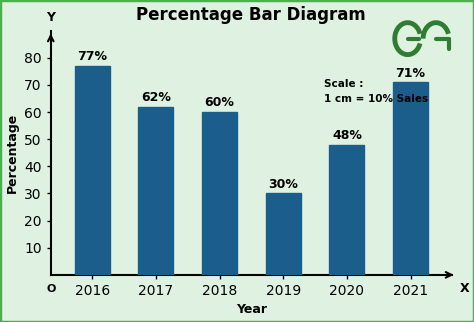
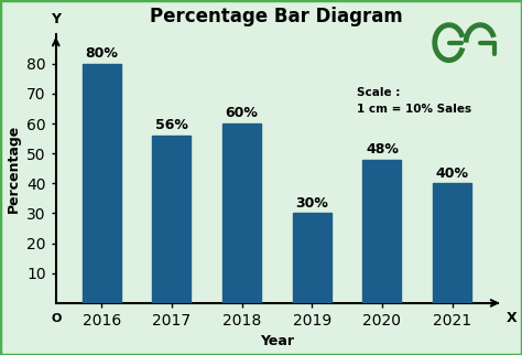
2016: 77% -> 80%
2017: 62% -> 56%
2021: 71% -> 40%
